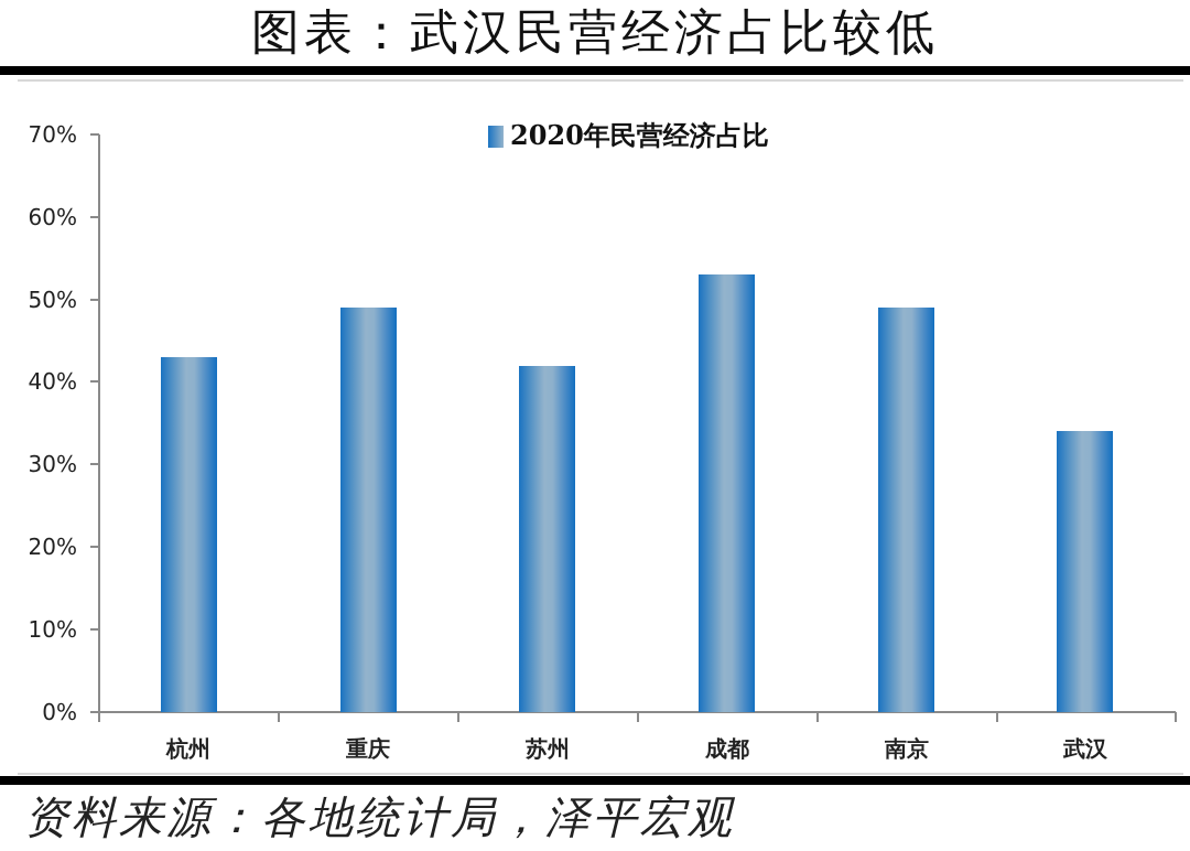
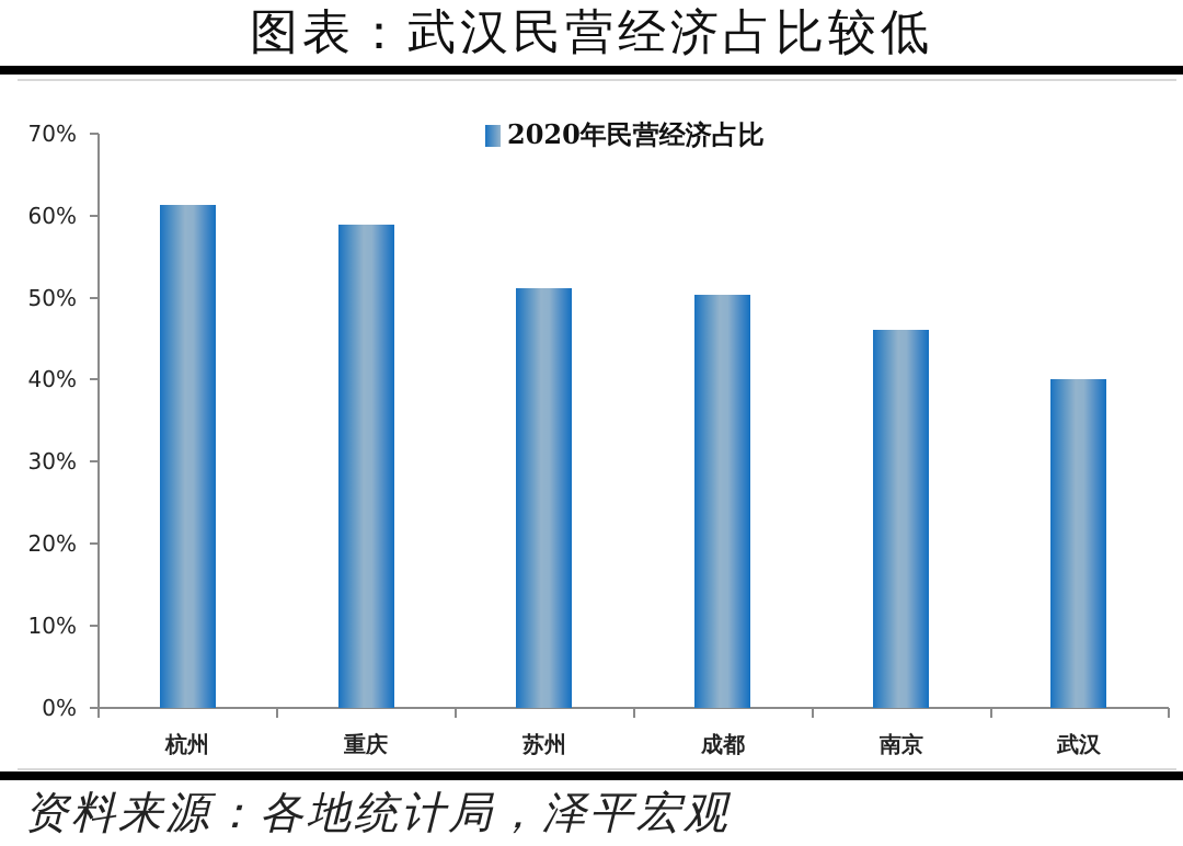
杭州: 43% -> 61%
重庆: 49% -> 59%
苏州: 42% -> 51%
成都: 53% -> 50%
南京: 49% -> 46%
武汉: 34% -> 40%
